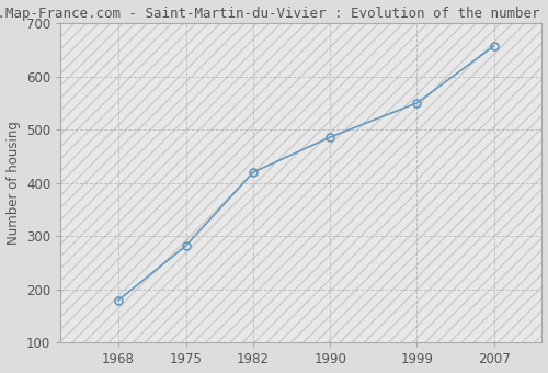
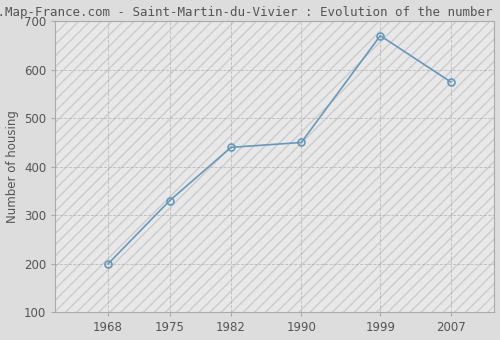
1968: 180 -> 200
1975: 282 -> 330
1982: 420 -> 440
1990: 486 -> 450
1999: 550 -> 670
2007: 657 -> 575
